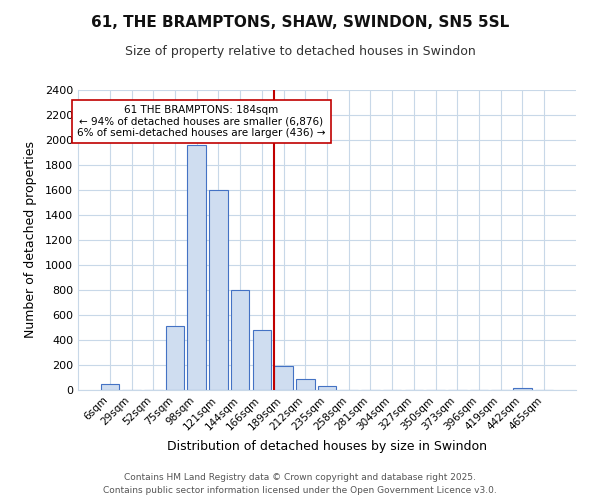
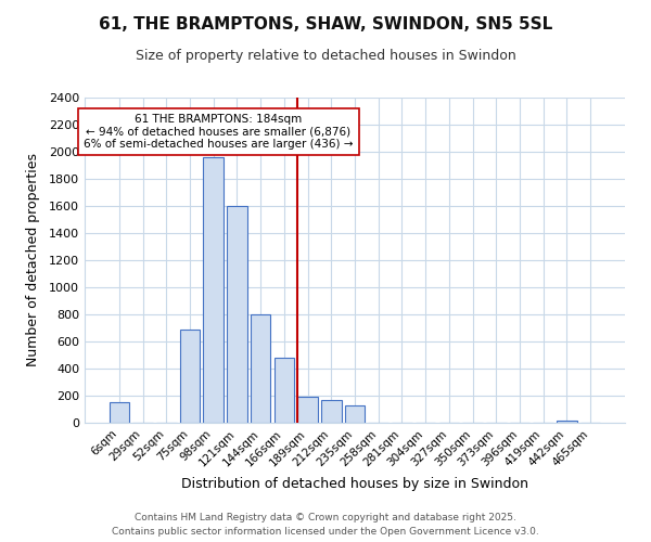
6sqm: 50 -> 150
75sqm: 510 -> 690
212sqm: 90 -> 170
235sqm: 40 -> 130
